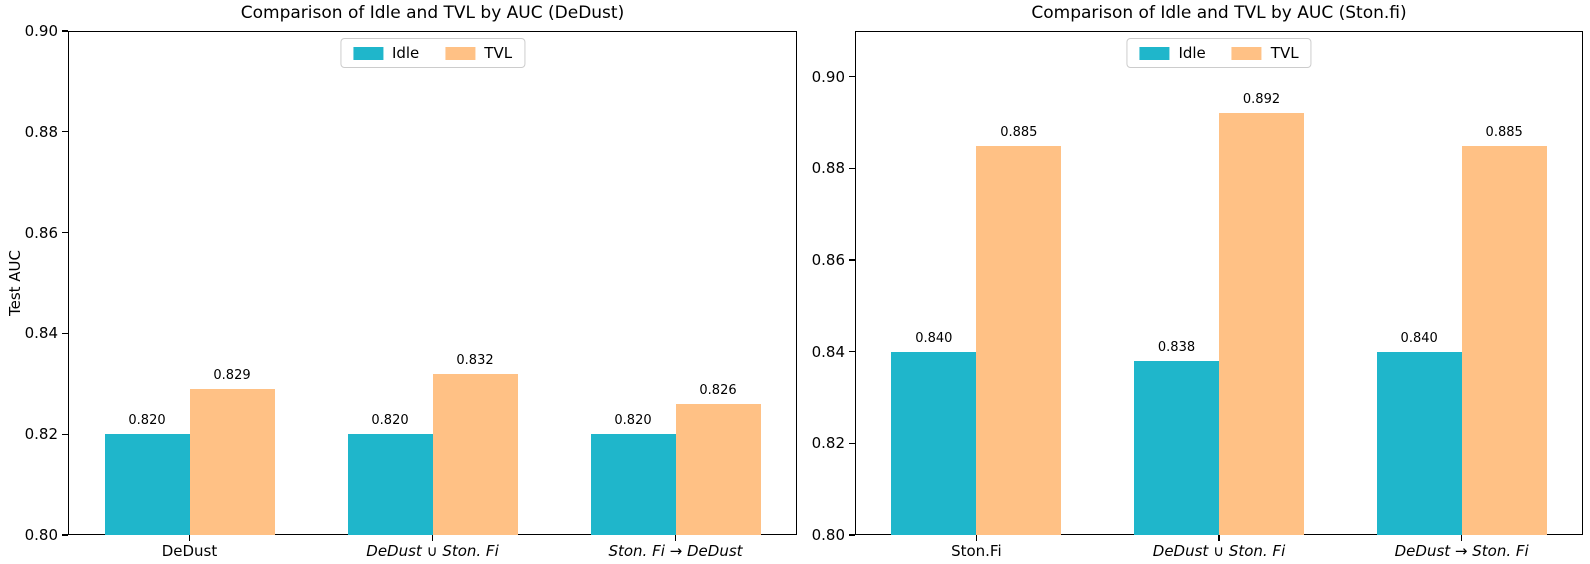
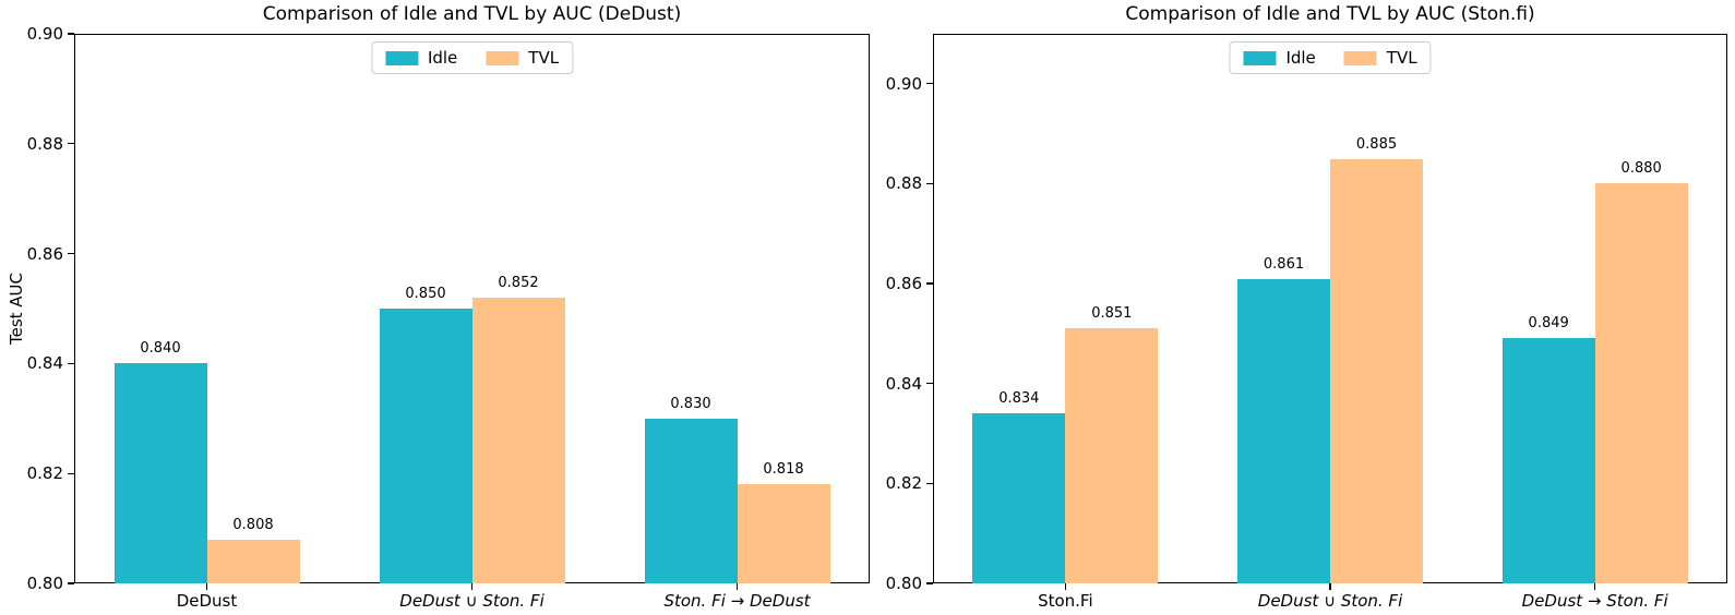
Comparison of Idle and TVL by AUC (DeDust)/Idle/DeDust: 0.820 -> 0.840
Comparison of Idle and TVL by AUC (DeDust)/TVL/DeDust: 0.829 -> 0.808
Comparison of Idle and TVL by AUC (DeDust)/Idle/DeDust ∪ Ston. Fi: 0.820 -> 0.850
Comparison of Idle and TVL by AUC (DeDust)/TVL/DeDust ∪ Ston. Fi: 0.832 -> 0.852
Comparison of Idle and TVL by AUC (DeDust)/Idle/Ston. Fi → DeDust: 0.820 -> 0.830
Comparison of Idle and TVL by AUC (DeDust)/TVL/Ston. Fi → DeDust: 0.826 -> 0.818
Comparison of Idle and TVL by AUC (Ston.fi)/Idle/Ston.Fi: 0.840 -> 0.834
Comparison of Idle and TVL by AUC (Ston.fi)/TVL/Ston.Fi: 0.885 -> 0.851
Comparison of Idle and TVL by AUC (Ston.fi)/Idle/DeDust ∪ Ston. Fi: 0.838 -> 0.861
Comparison of Idle and TVL by AUC (Ston.fi)/TVL/DeDust ∪ Ston. Fi: 0.892 -> 0.885
Comparison of Idle and TVL by AUC (Ston.fi)/Idle/DeDust → Ston. Fi: 0.840 -> 0.849
Comparison of Idle and TVL by AUC (Ston.fi)/TVL/DeDust → Ston. Fi: 0.885 -> 0.880
